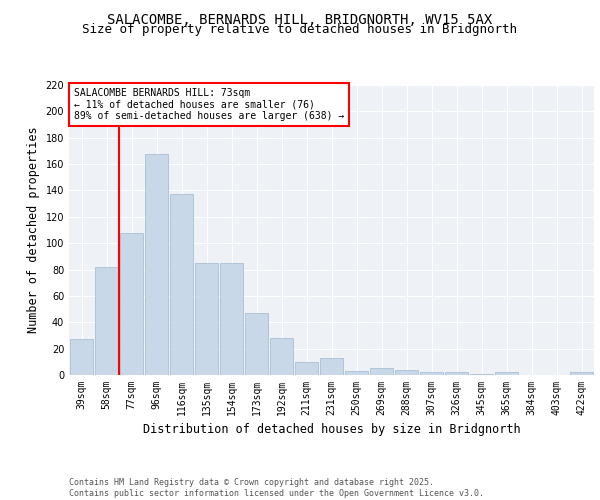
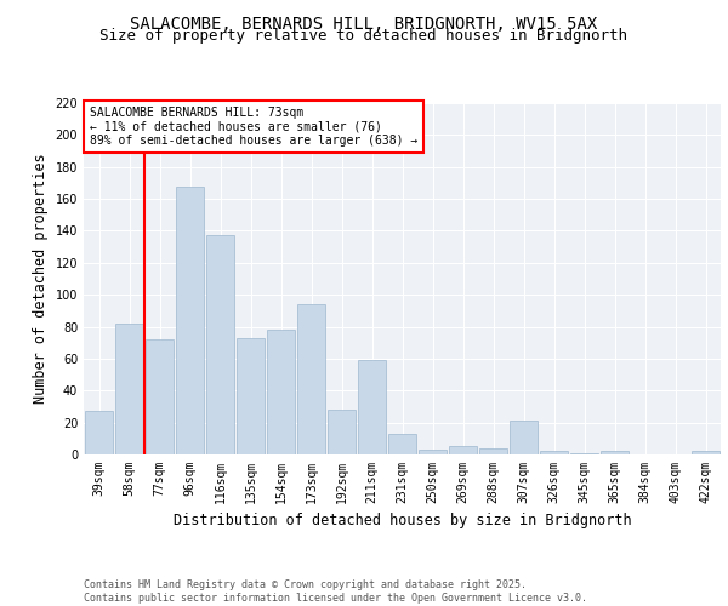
77sqm: 108 -> 72
135sqm: 85 -> 73
154sqm: 85 -> 78
173sqm: 47 -> 94
211sqm: 10 -> 59
307sqm: 2 -> 21
